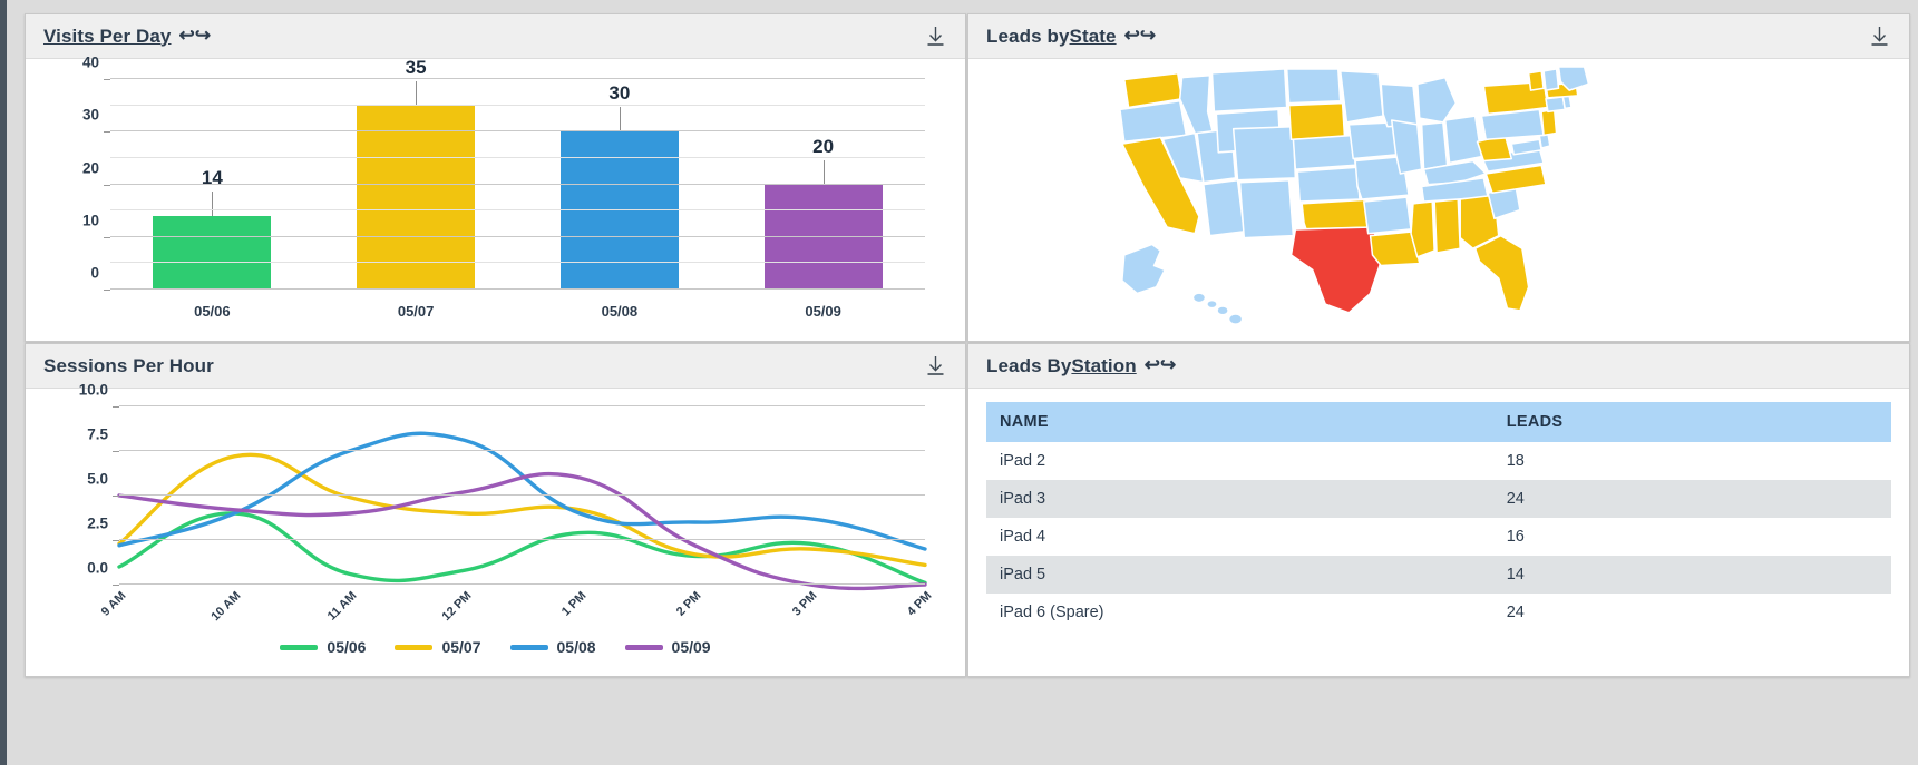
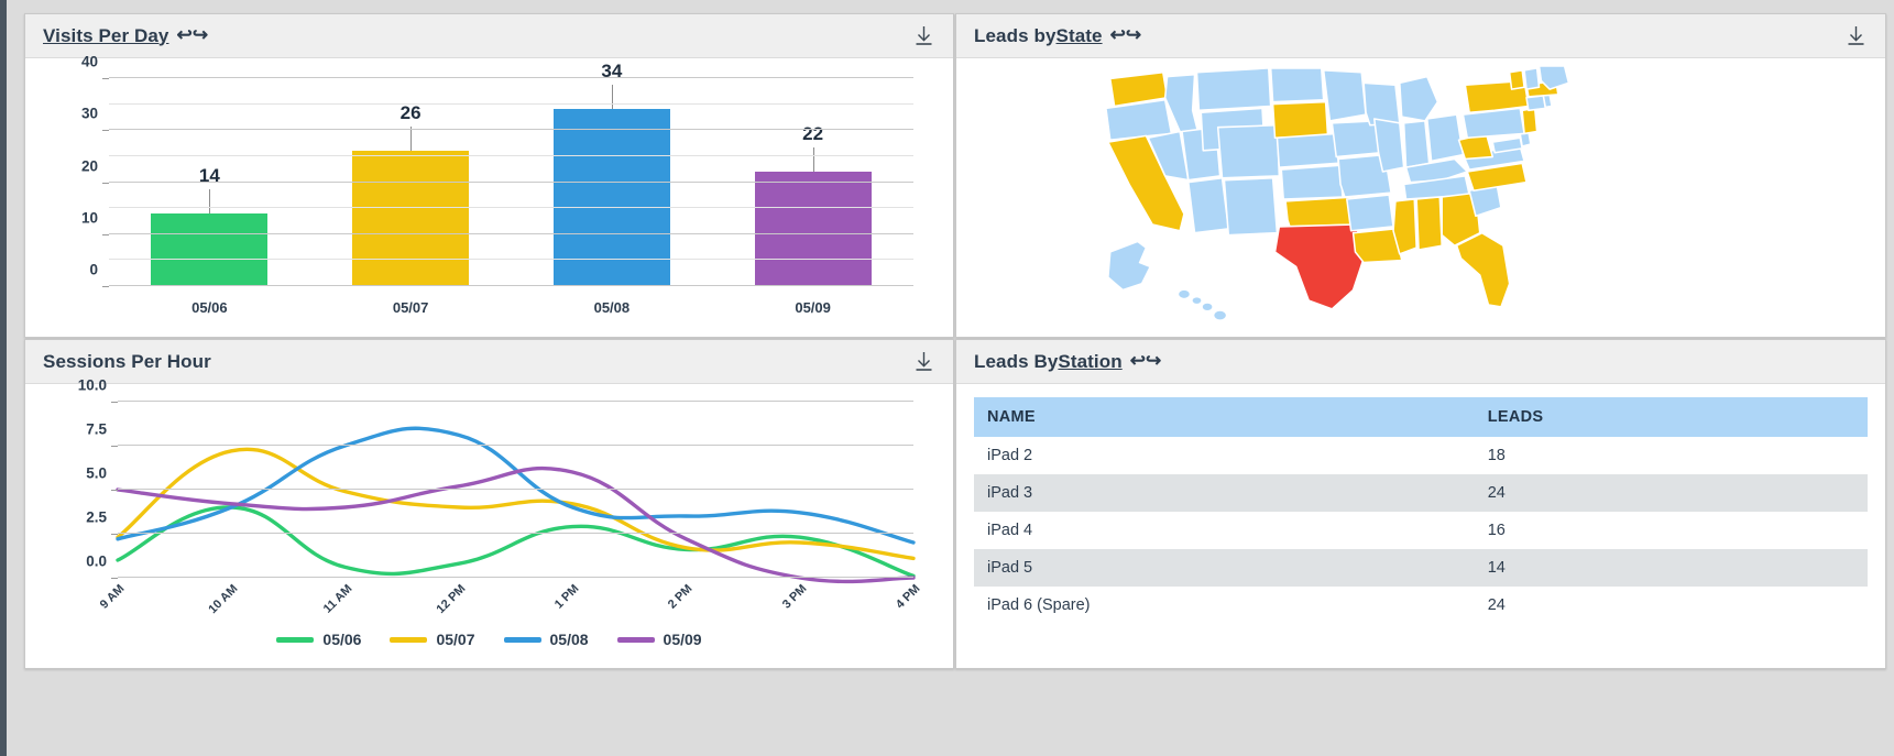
Visits Per Day/05/07: 35 -> 26
Visits Per Day/05/08: 30 -> 34
Visits Per Day/05/09: 20 -> 22
